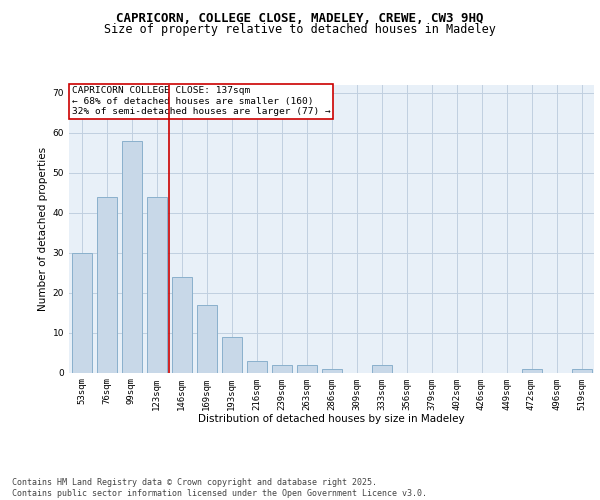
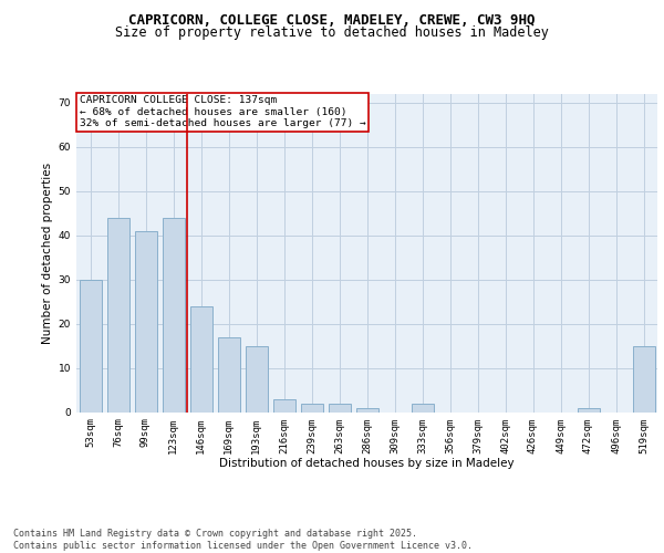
99sqm: 58 -> 41
193sqm: 9 -> 15
519sqm: 1 -> 15
